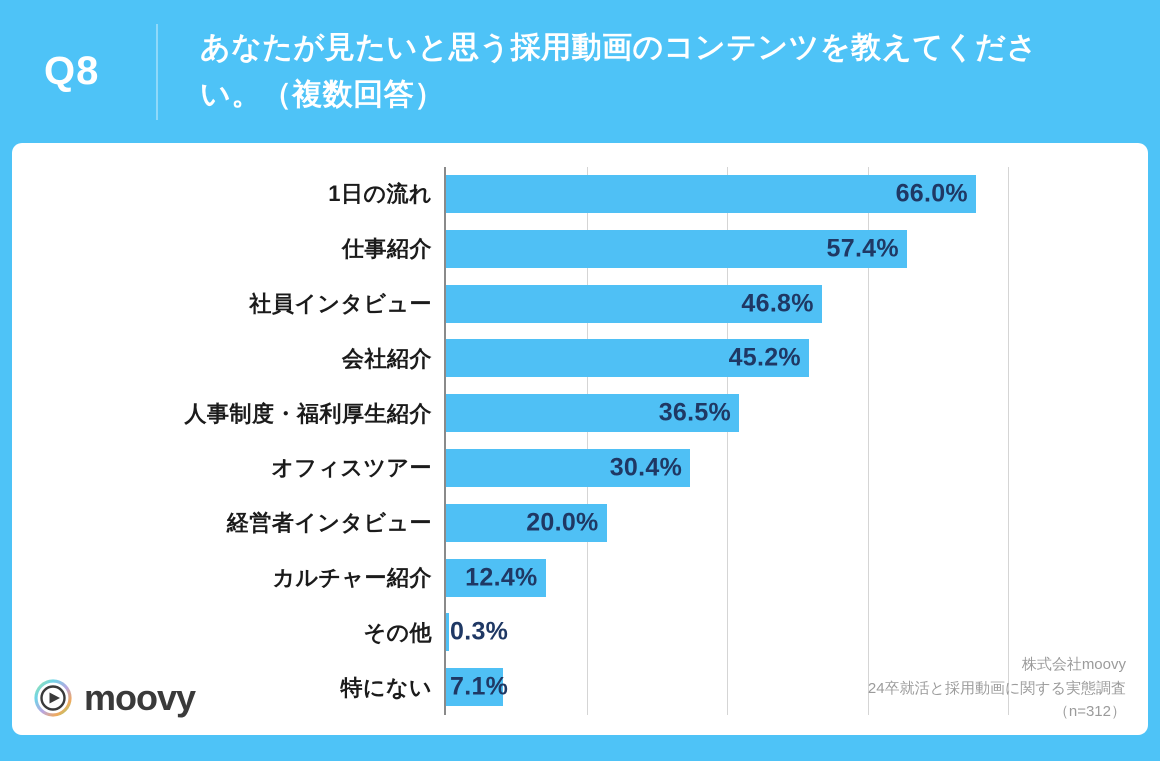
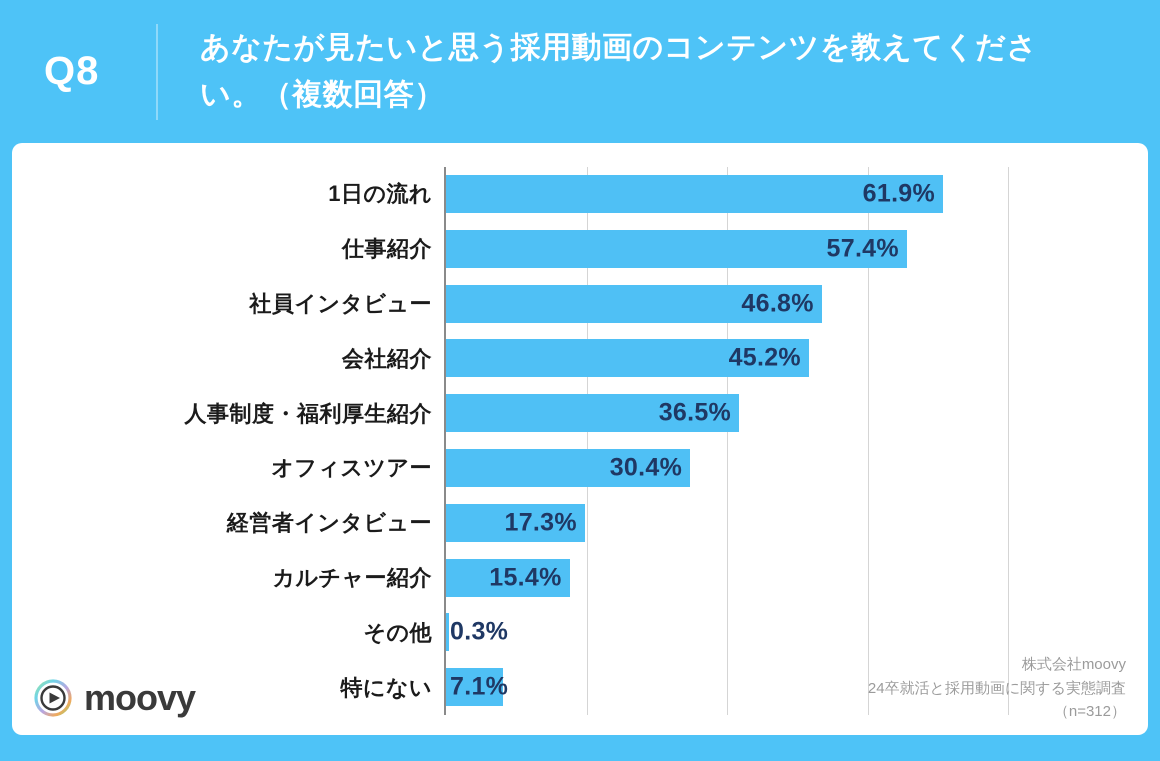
1日の流れ: 66.0% -> 61.9%
経営者インタビュー: 20.0% -> 17.3%
カルチャー紹介: 12.4% -> 15.4%
